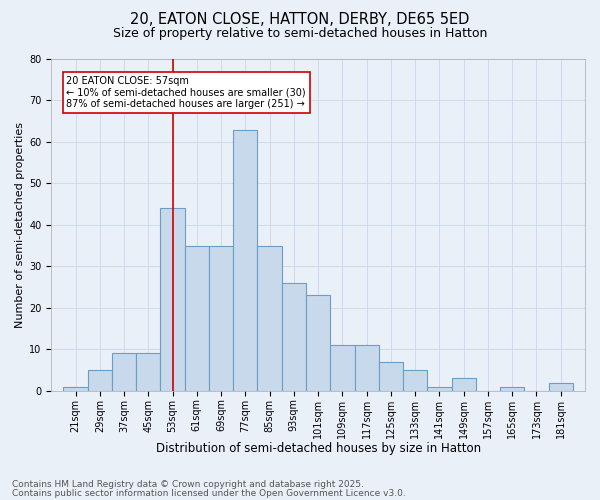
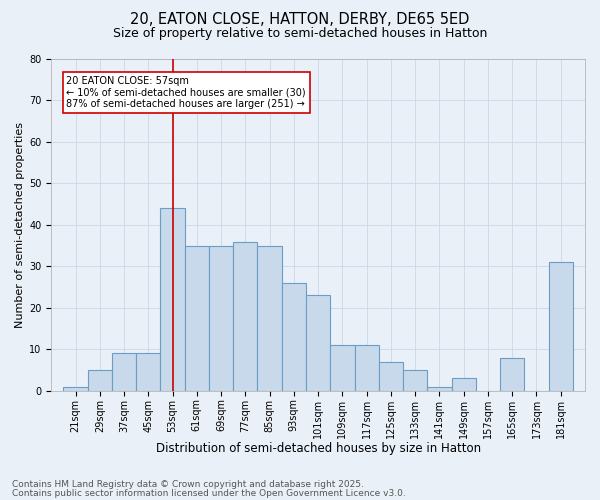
77sqm: 63 -> 36
165sqm: 1 -> 8
181sqm: 2 -> 31
